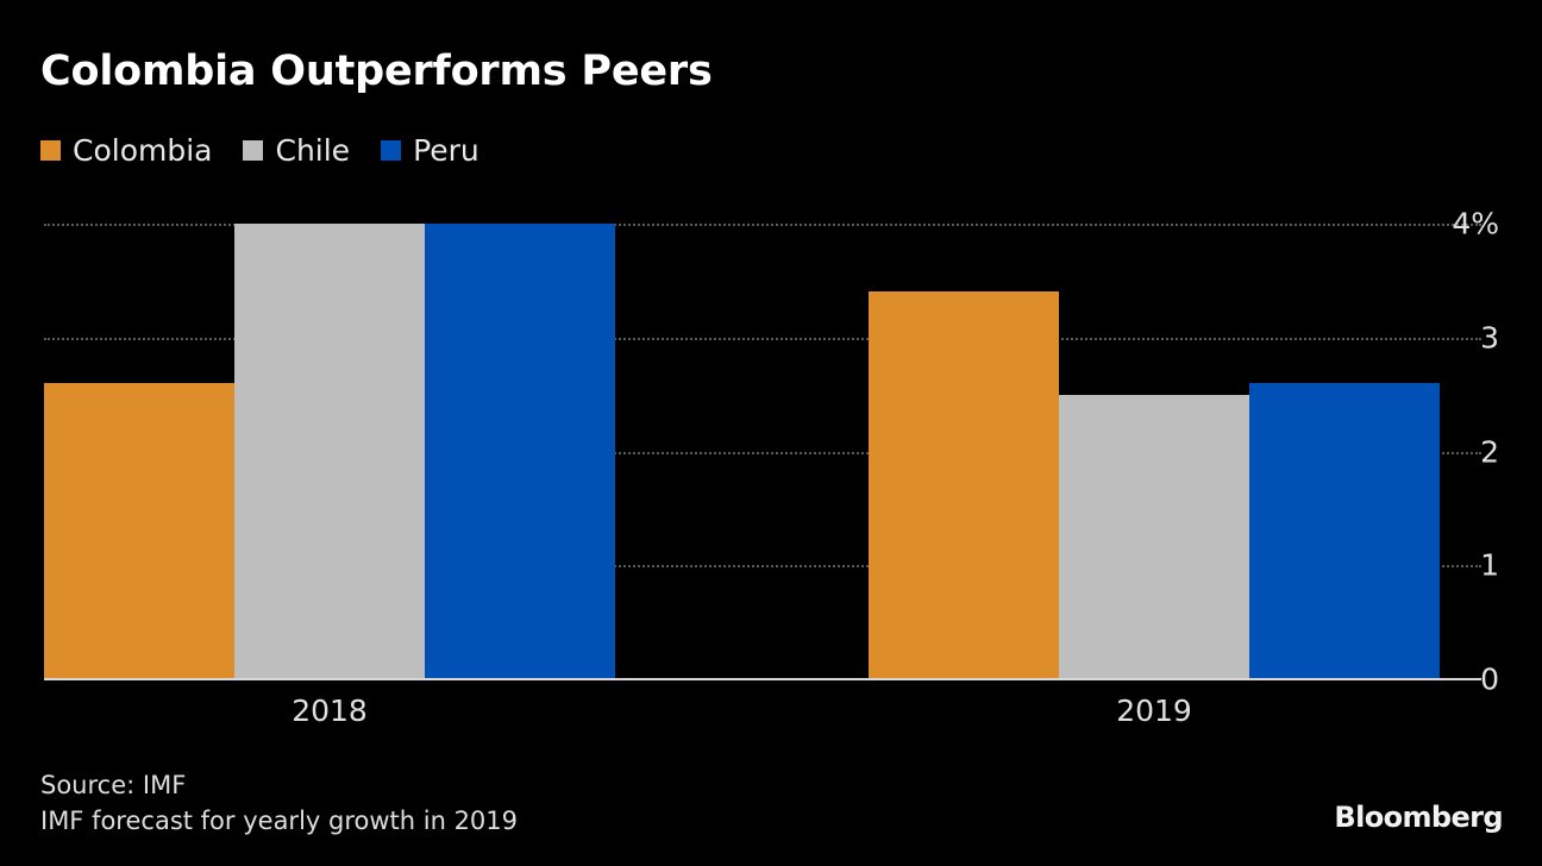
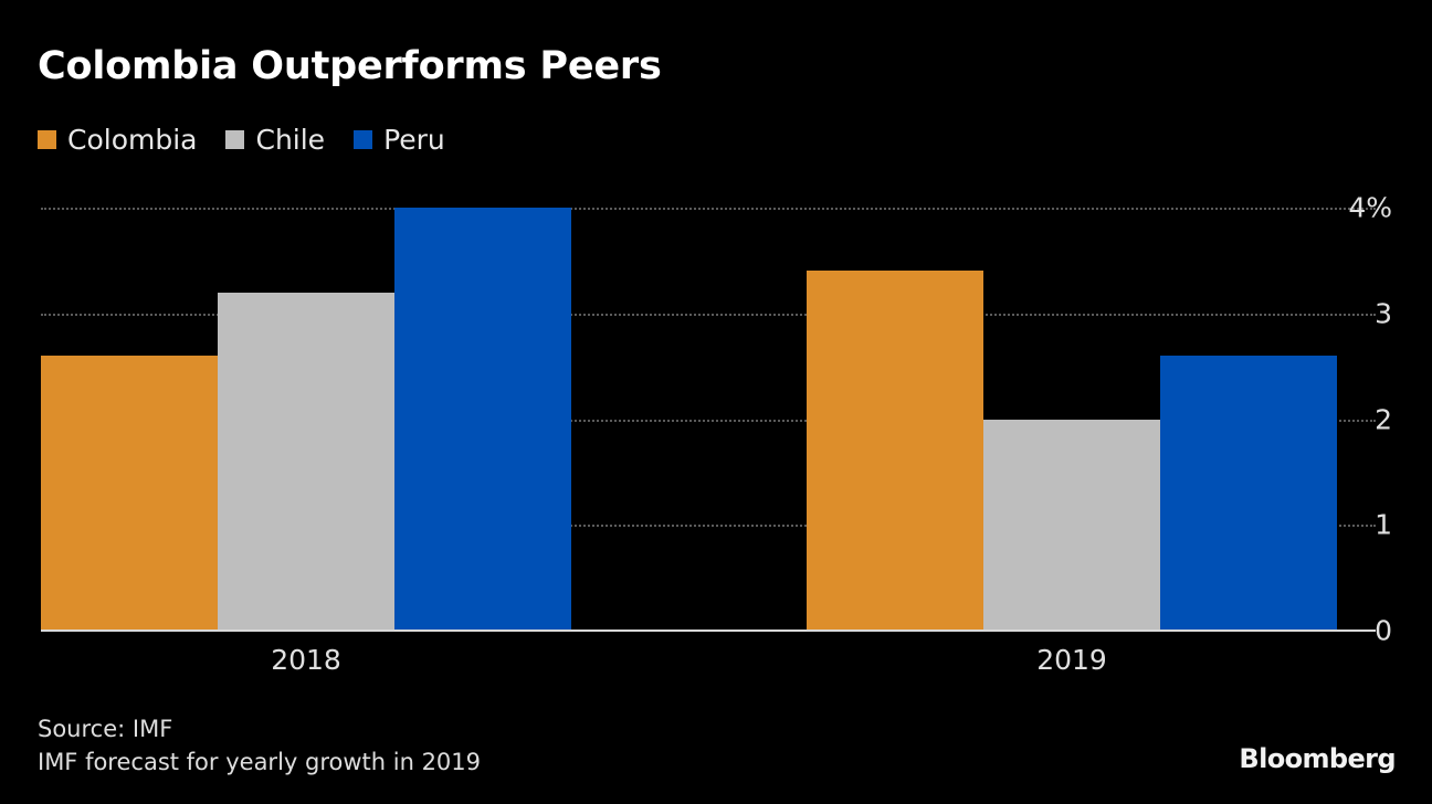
Chile/2018: 4.0% -> 3.2%
Chile/2019: 2.5% -> 2.0%
